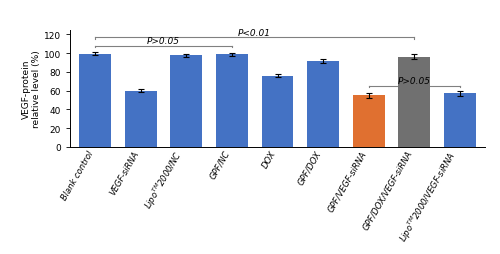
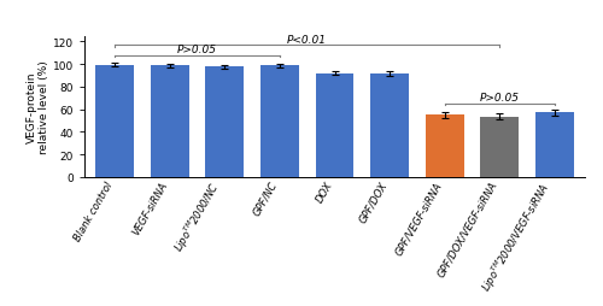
VEGF-siRNA: 60 -> 98
DOX: 76 -> 92
GPF/DOX/VEGF-siRNA: 96 -> 54
